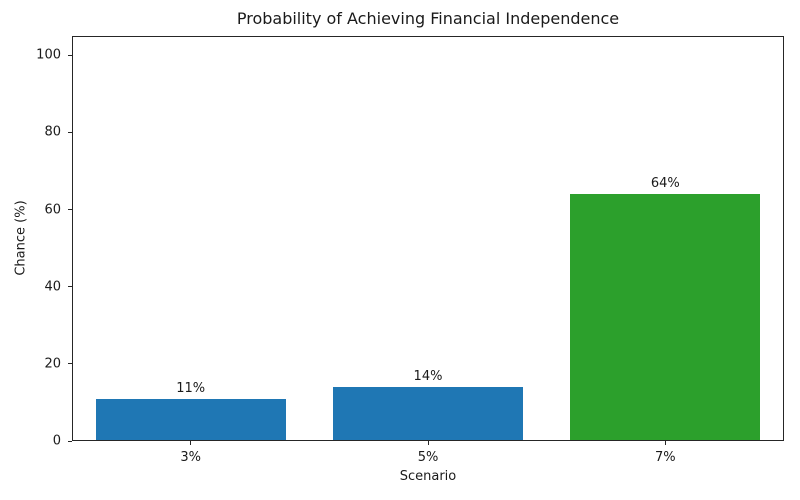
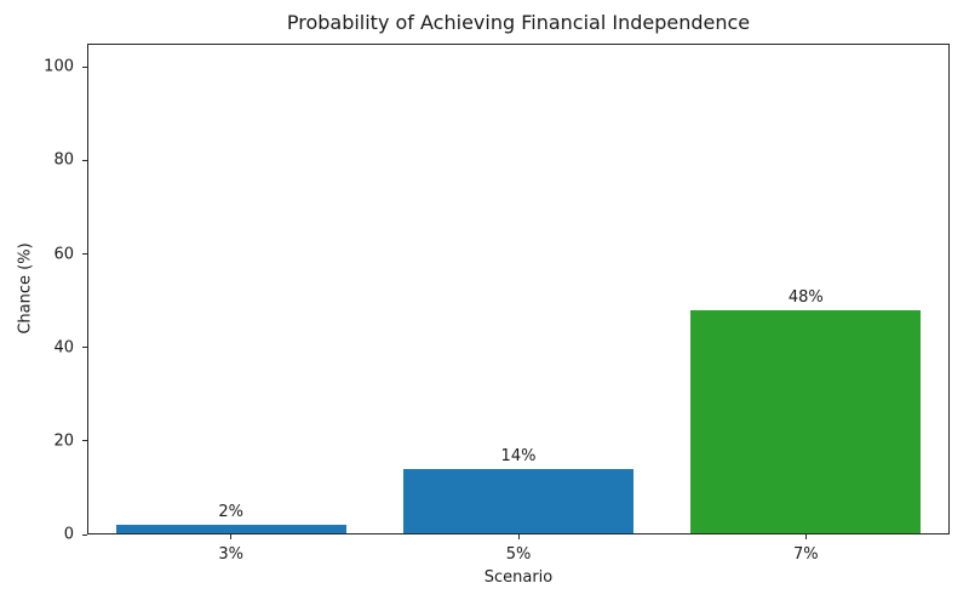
3%: 11% -> 2%
7%: 64% -> 48%
